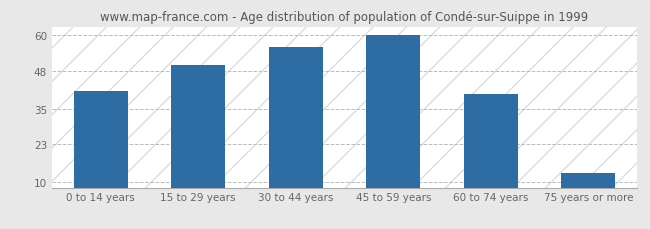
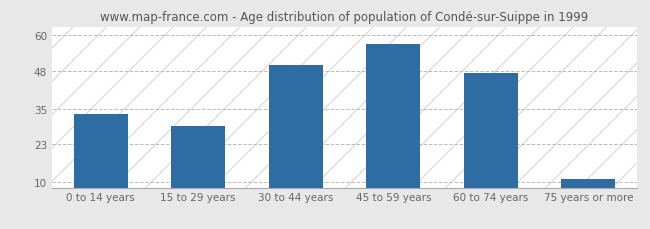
0 to 14 years: 41 -> 33
15 to 29 years: 50 -> 29
30 to 44 years: 56 -> 50
45 to 59 years: 60 -> 57
60 to 74 years: 40 -> 47
75 years or more: 13 -> 11
